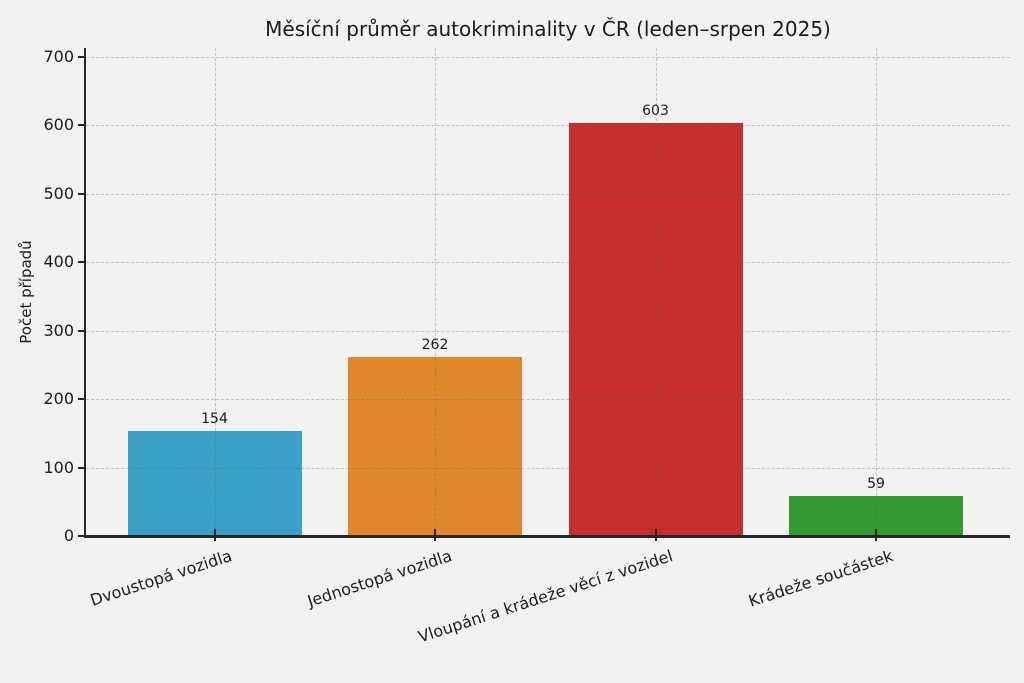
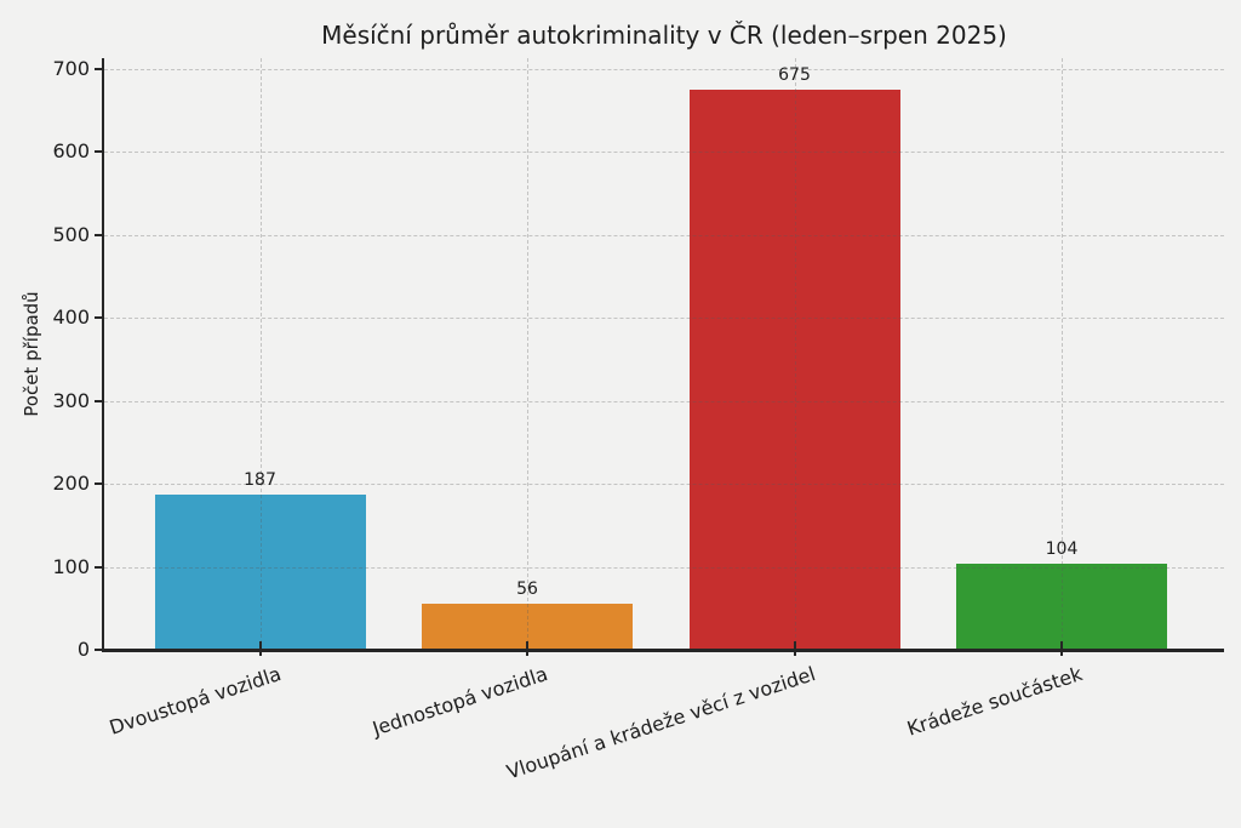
Dvoustopá vozidla: 154 -> 187
Jednostopá vozidla: 262 -> 56
Vloupání a krádeže věcí z vozidel: 603 -> 675
Krádeže součástek: 59 -> 104
